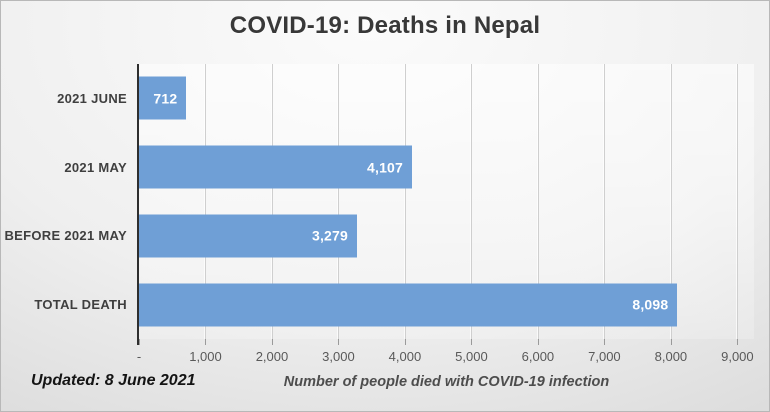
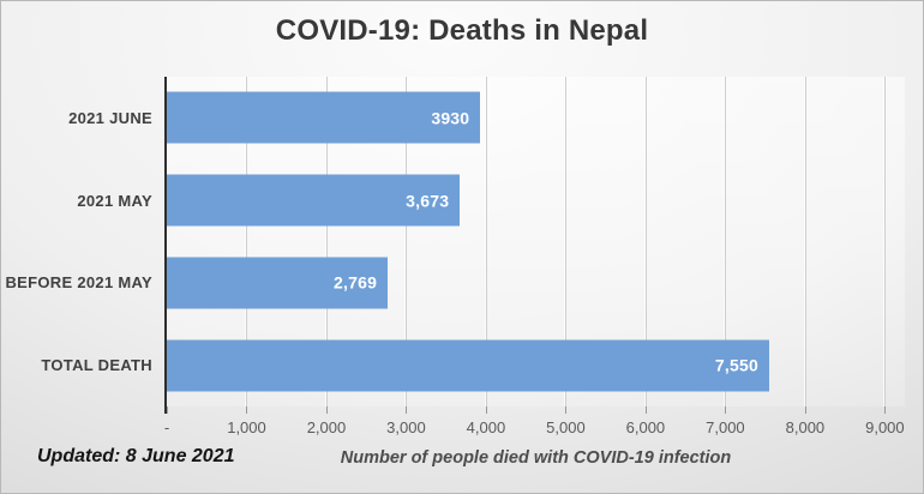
2021 JUNE: 712 -> 3930
2021 MAY: 4,107 -> 3,673
BEFORE 2021 MAY: 3,279 -> 2,769
TOTAL DEATH: 8,098 -> 7,550
